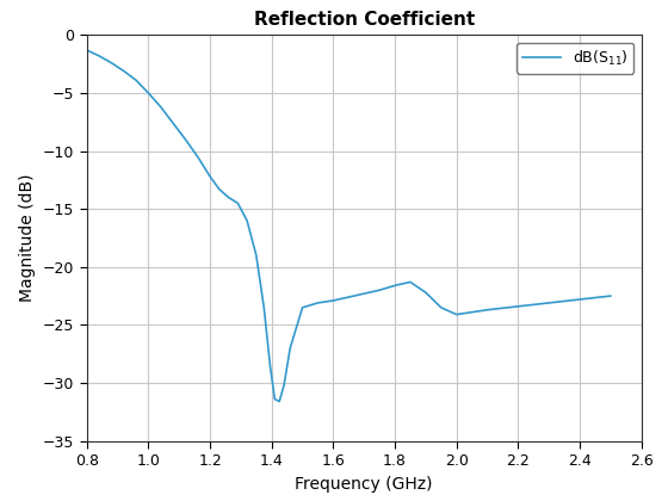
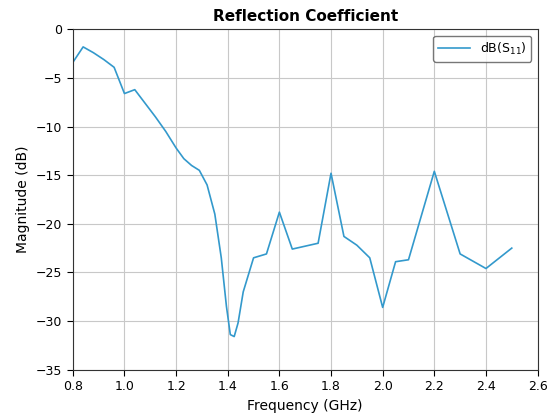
0.8: -1.3 -> -3.4
1.0: -5.0 -> -6.6
1.6: -22.9 -> -18.8
1.8: -21.6 -> -14.8
2.0: -24.1 -> -28.6
2.2: -23.4 -> -14.6
2.4: -22.8 -> -24.6
